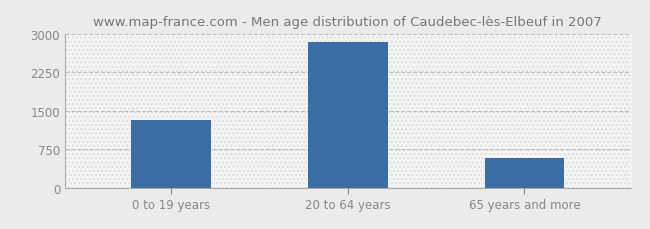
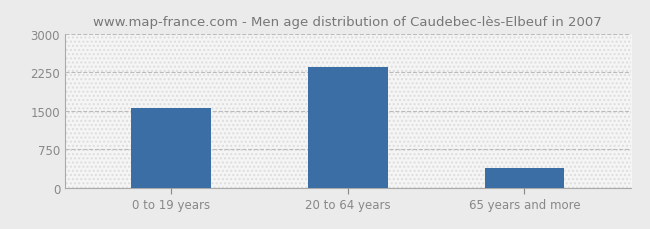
0 to 19 years: 1320 -> 1540
20 to 64 years: 2830 -> 2340
65 years and more: 580 -> 380
